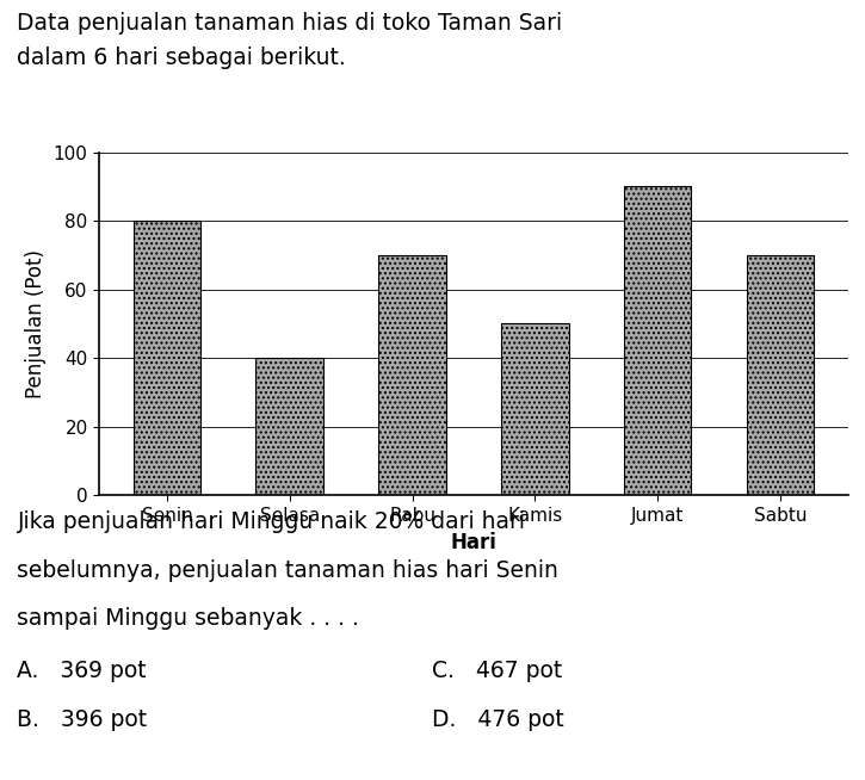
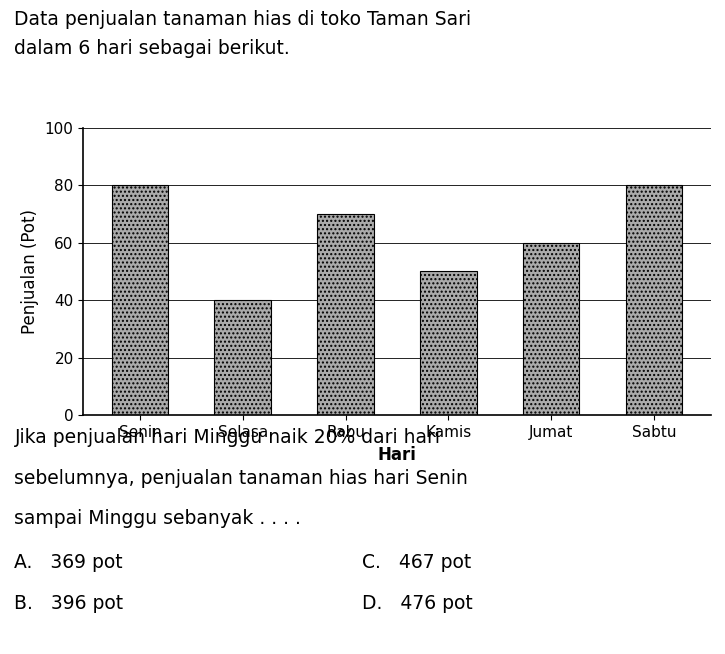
Jumat: 90 -> 60
Sabtu: 70 -> 80
